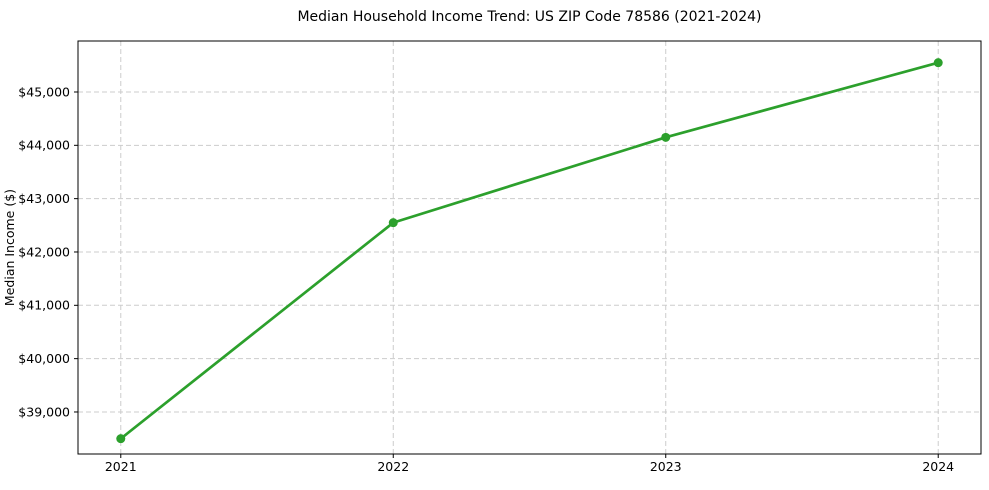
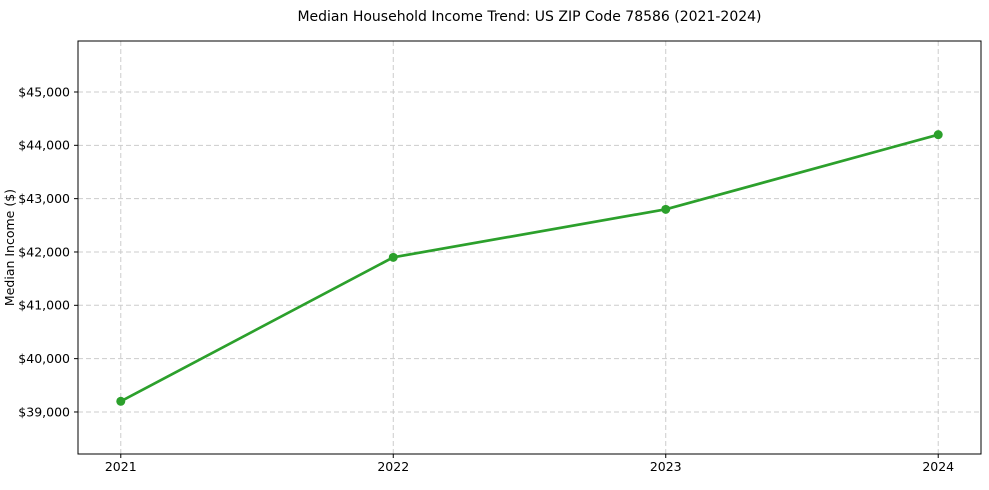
2021: $38500 -> $39200
2022: $42600 -> $41900
2023: $44200 -> $42800
2024: $45600 -> $44200
